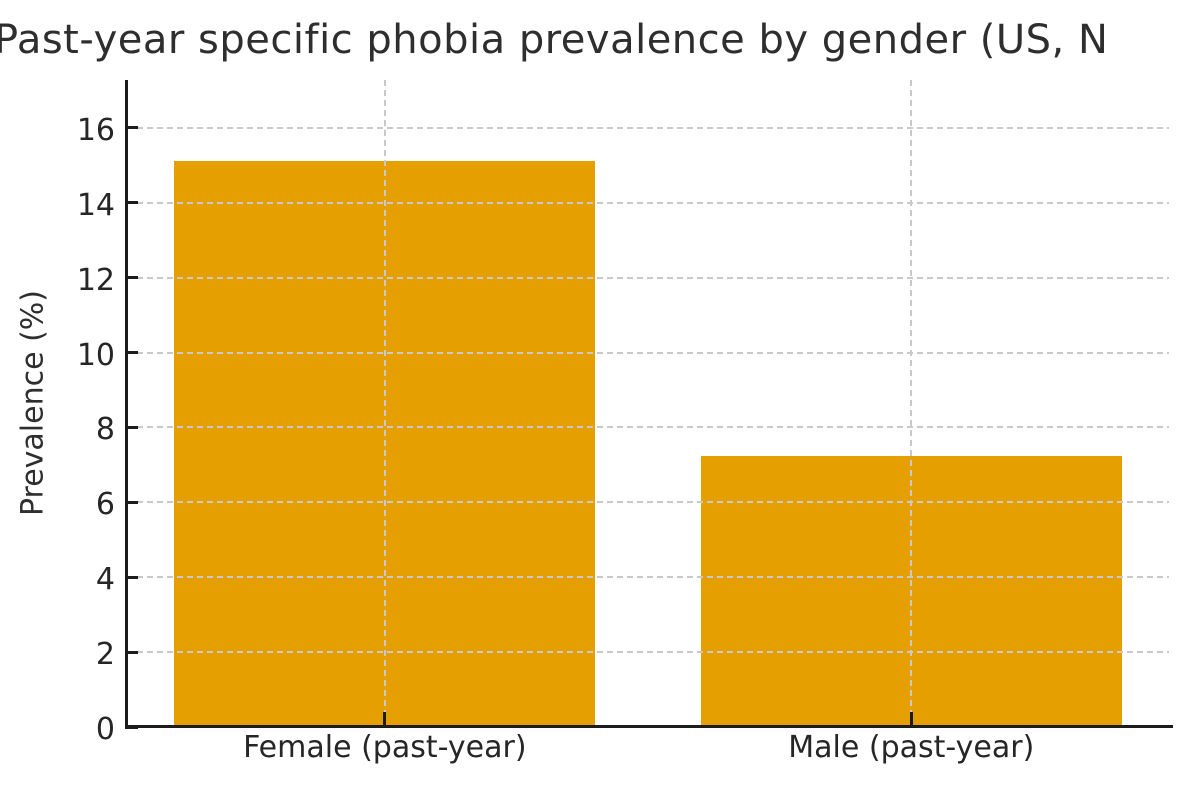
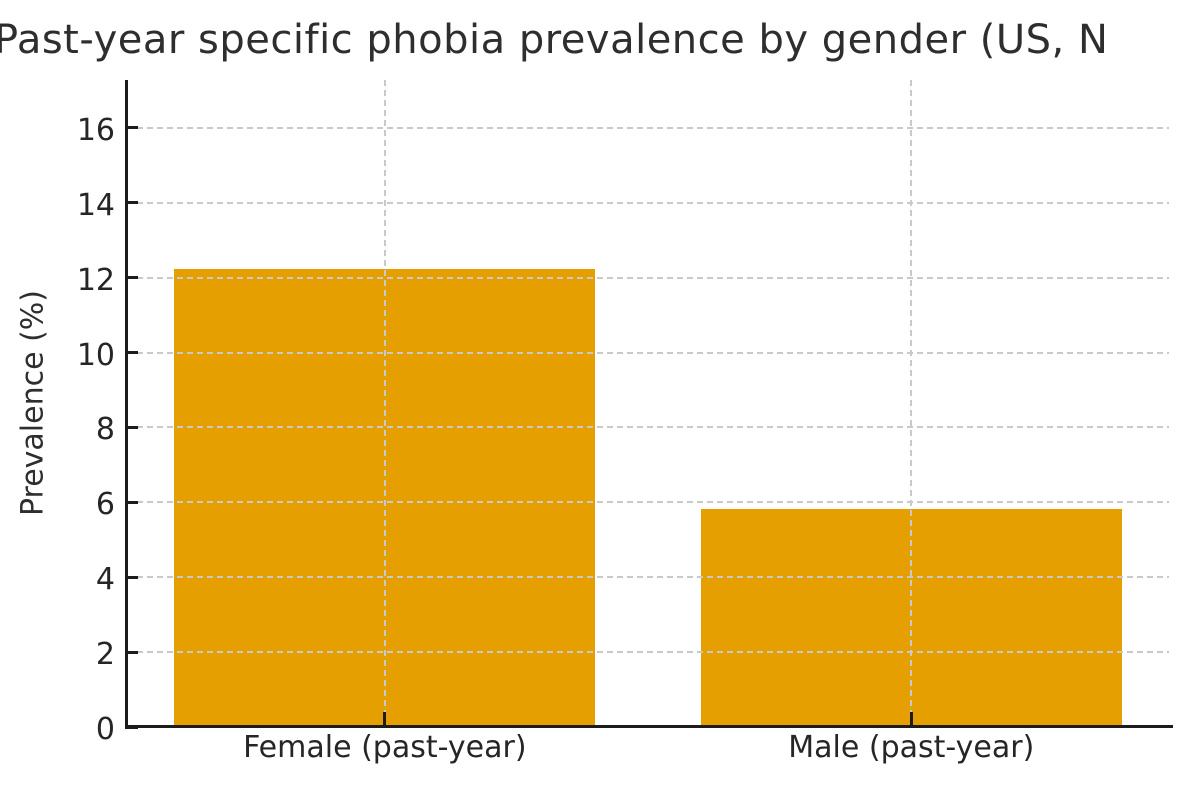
Female (past-year): 15.1 -> 12.2
Male (past-year): 7.2 -> 5.8
